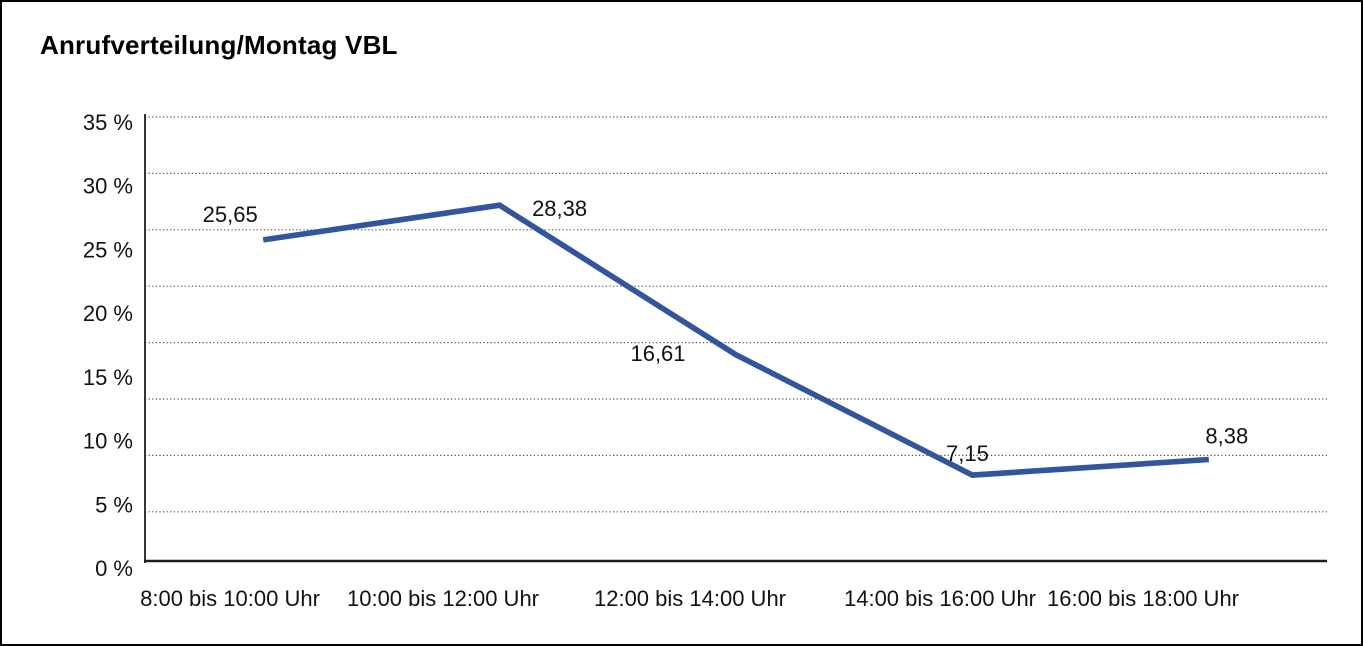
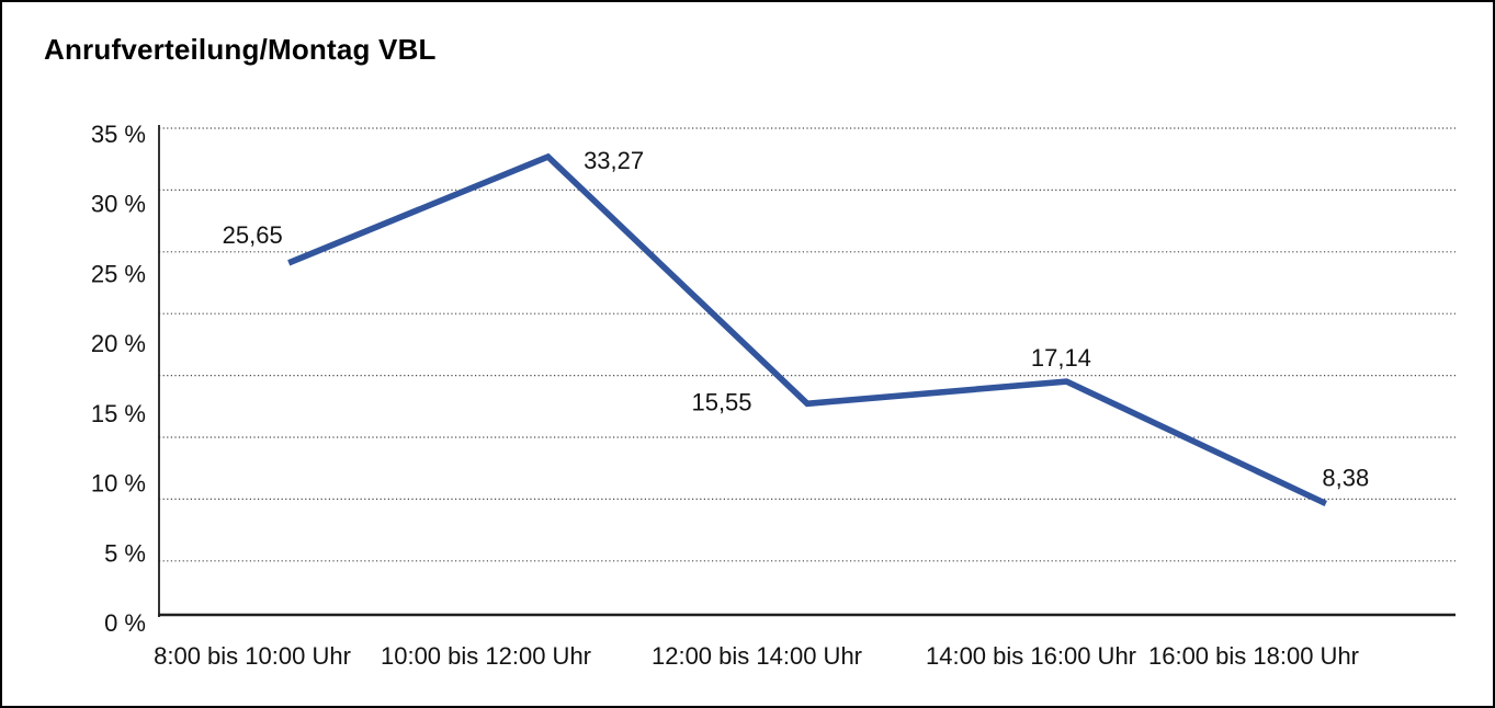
10:00 bis 12:00 Uhr: 28,38 -> 33,27
12:00 bis 14:00 Uhr: 16,61 -> 15,55
14:00 bis 16:00 Uhr: 7,15 -> 17,14
